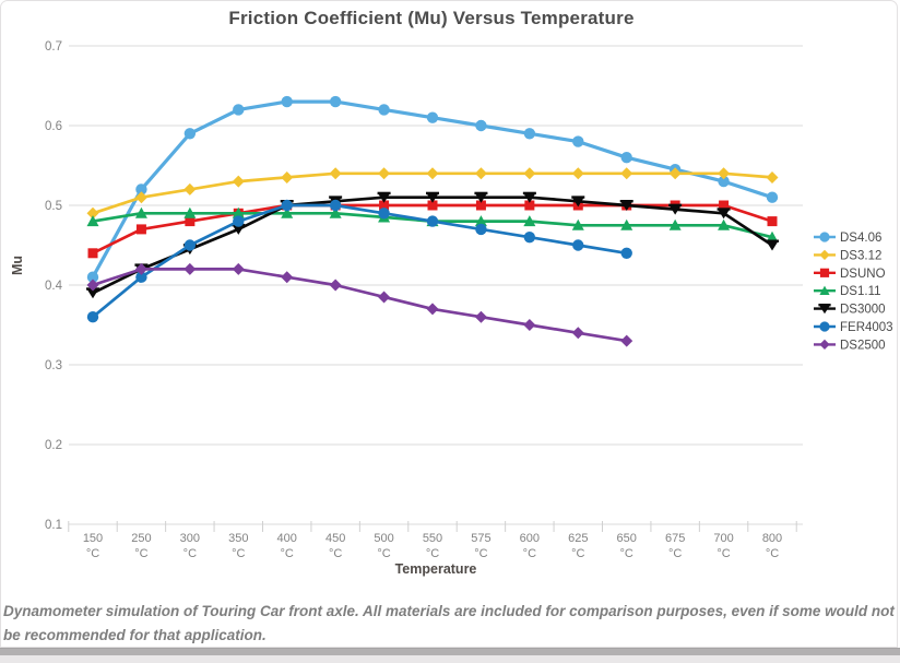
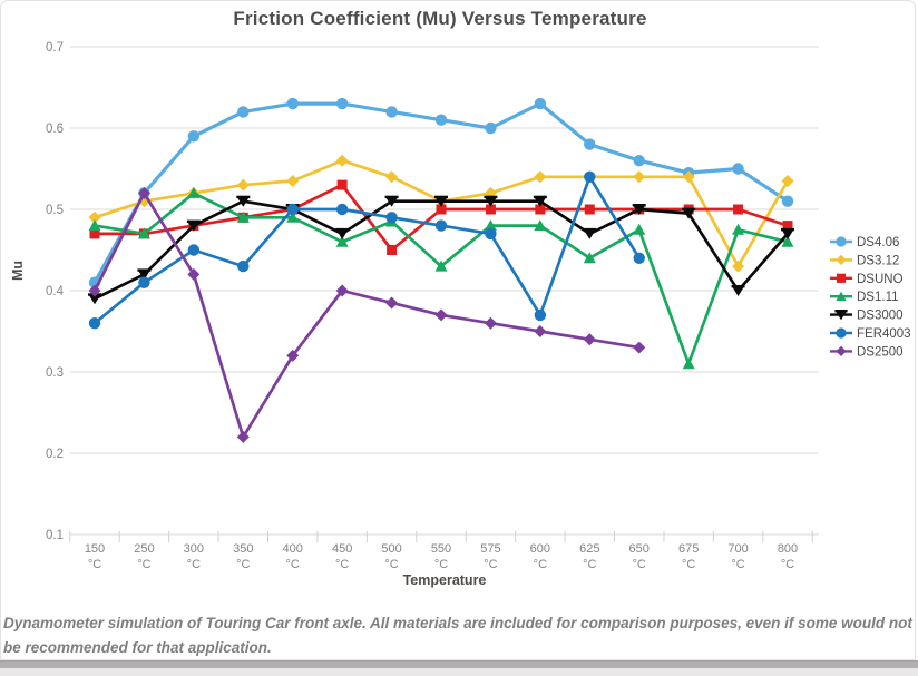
DSUNO/150: 0.44 -> 0.47
DS1.11/250: 0.49 -> 0.47
DS2500/250: 0.42 -> 0.52
DS1.11/300: 0.49 -> 0.52
DS3000/300: 0.45 -> 0.48
DS3000/350: 0.47 -> 0.51
FER4003/350: 0.48 -> 0.43
DS2500/350: 0.42 -> 0.22
DS2500/400: 0.41 -> 0.32
DS3.12/450: 0.54 -> 0.56
DSUNO/450: 0.50 -> 0.53
DS1.11/450: 0.49 -> 0.46
DS3000/450: 0.51 -> 0.47
DSUNO/500: 0.50 -> 0.45
DS3.12/550: 0.54 -> 0.51
DS1.11/550: 0.48 -> 0.43
DS3.12/575: 0.54 -> 0.52
DS4.06/600: 0.59 -> 0.63
FER4003/600: 0.46 -> 0.37
DS1.11/625: 0.47 -> 0.44
DS3000/625: 0.51 -> 0.47
FER4003/625: 0.45 -> 0.54
DS1.11/675: 0.47 -> 0.31
DS4.06/700: 0.53 -> 0.55
DS3.12/700: 0.54 -> 0.43
DS3000/700: 0.49 -> 0.40
DS3000/800: 0.45 -> 0.47
